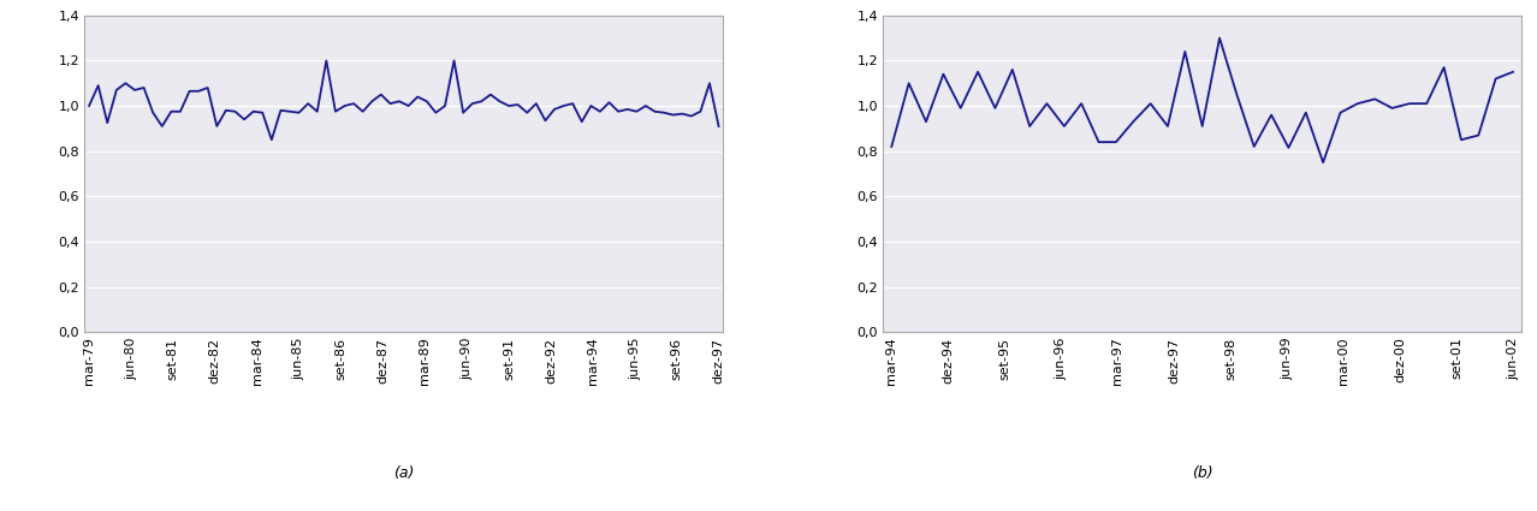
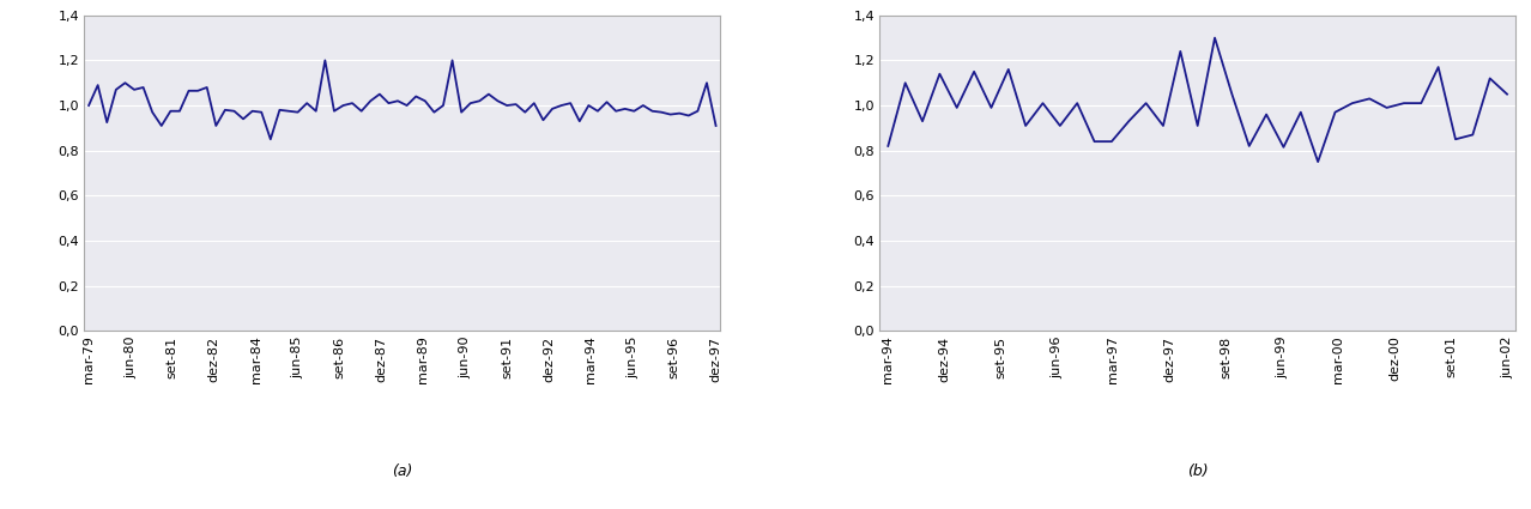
jun-02: 1,15 -> 1,05
